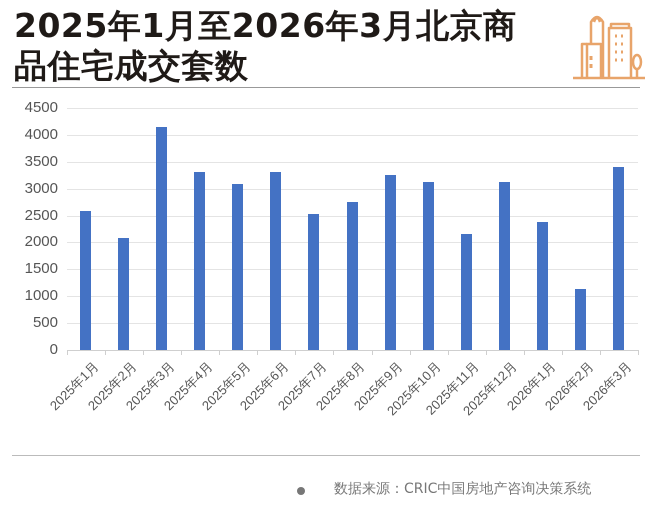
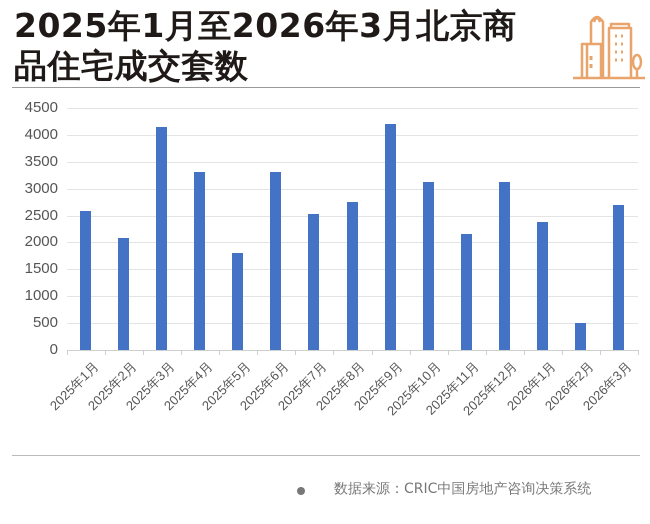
2025年5月: 3100 -> 1800
2025年9月: 3200 -> 4200
2026年2月: 1100 -> 500
2026年3月: 3400 -> 2700
